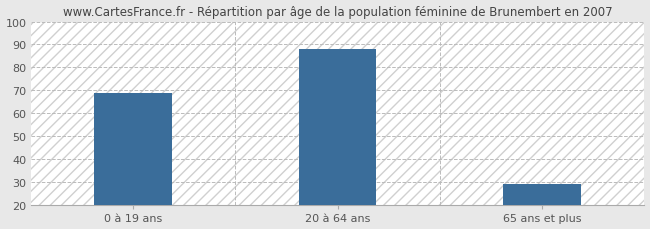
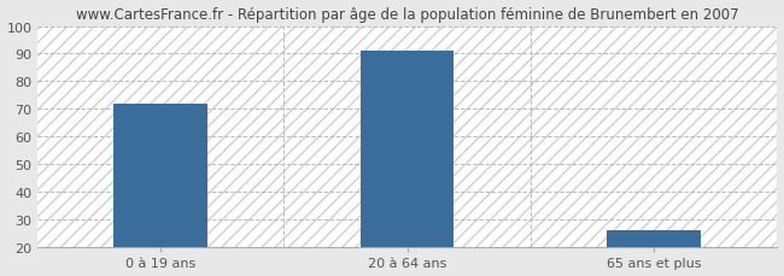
0 à 19 ans: 69 -> 72
20 à 64 ans: 88 -> 91
65 ans et plus: 29 -> 26
